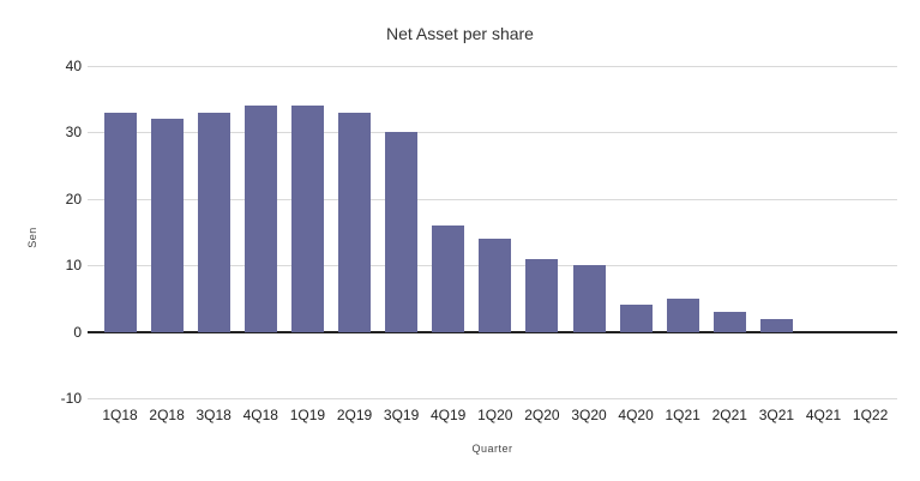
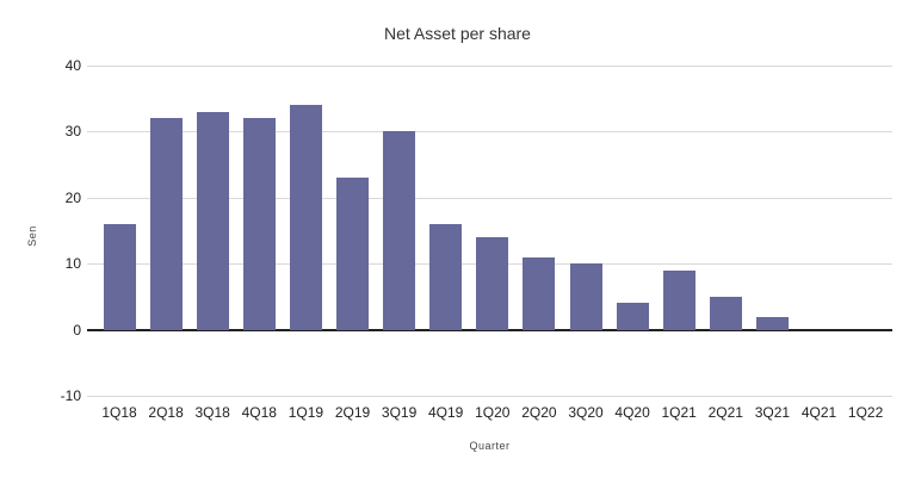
1Q18: 33 -> 16
4Q18: 34 -> 32
2Q19: 33 -> 23
1Q21: 5 -> 9
2Q21: 3 -> 5
